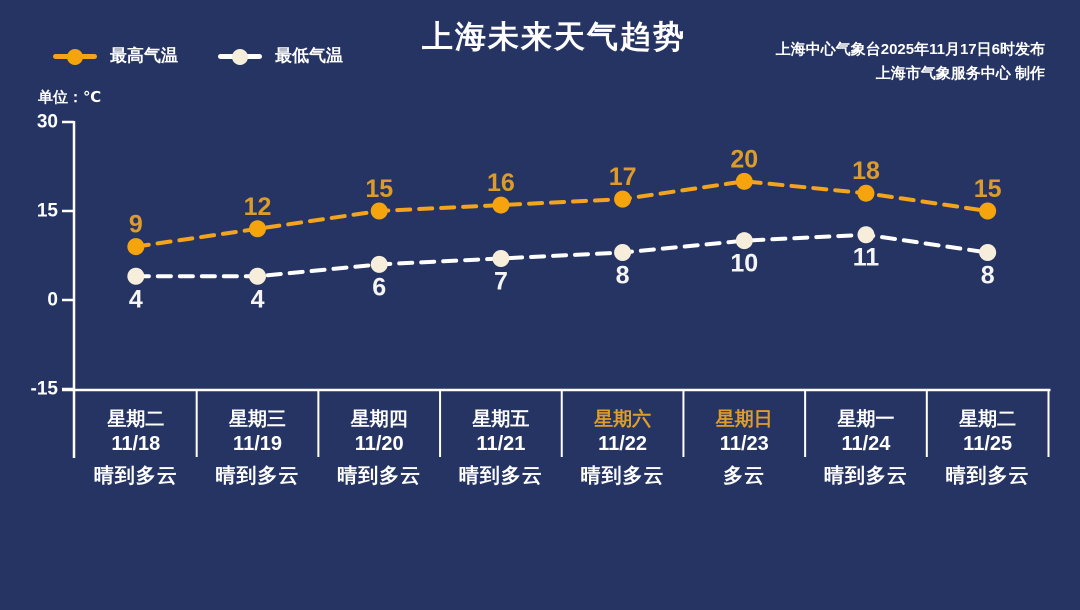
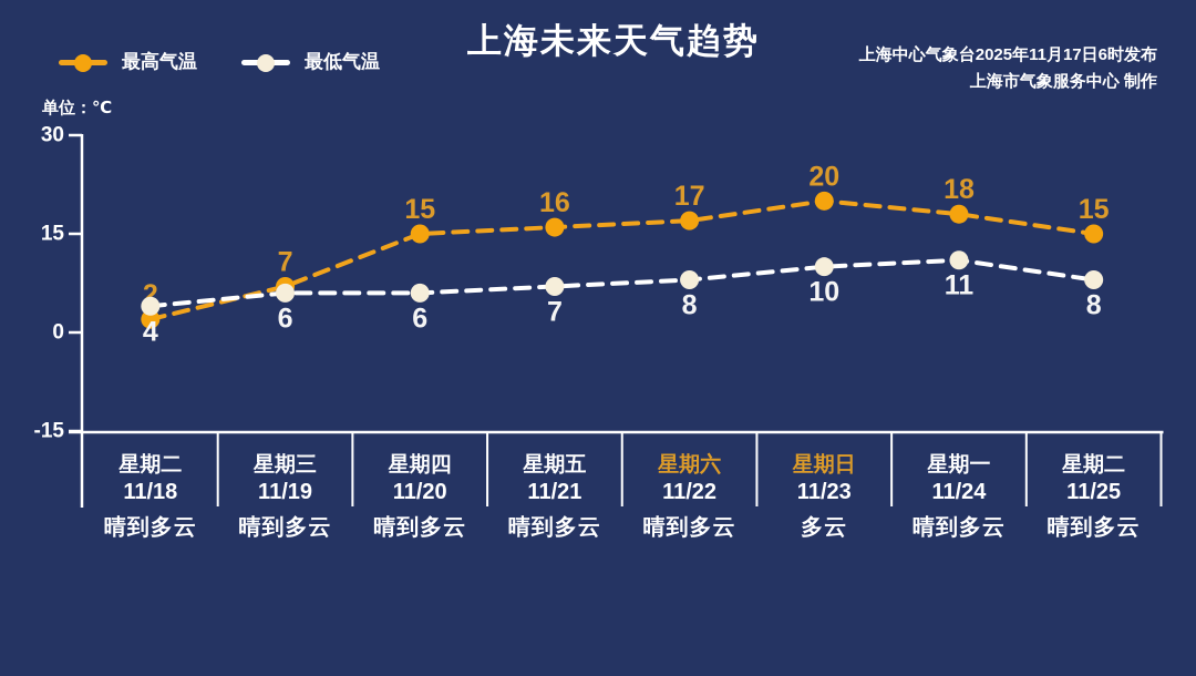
最高气温/11/18: 9 -> 2
最高气温/11/19: 12 -> 7
最低气温/11/19: 4 -> 6
